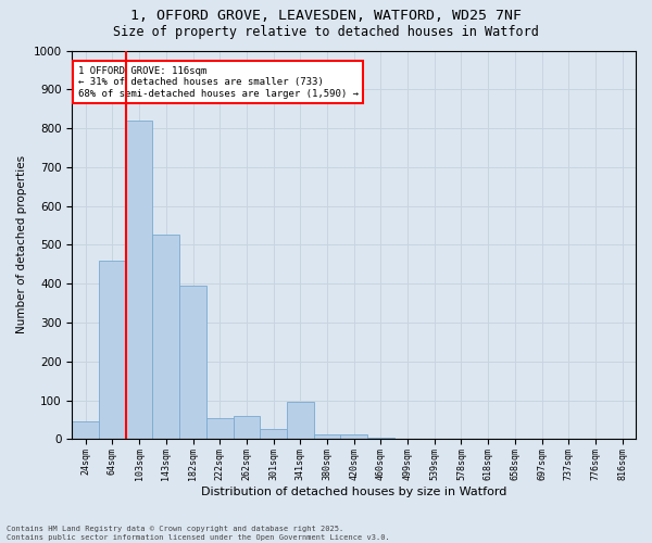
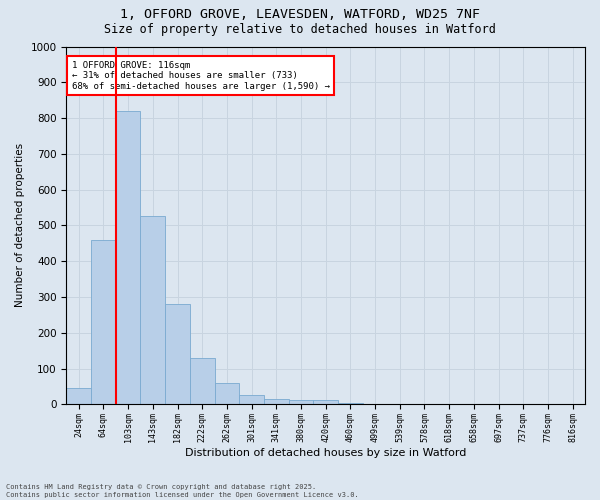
182sqm: 395 -> 280
222sqm: 55 -> 130
341sqm: 95 -> 15
